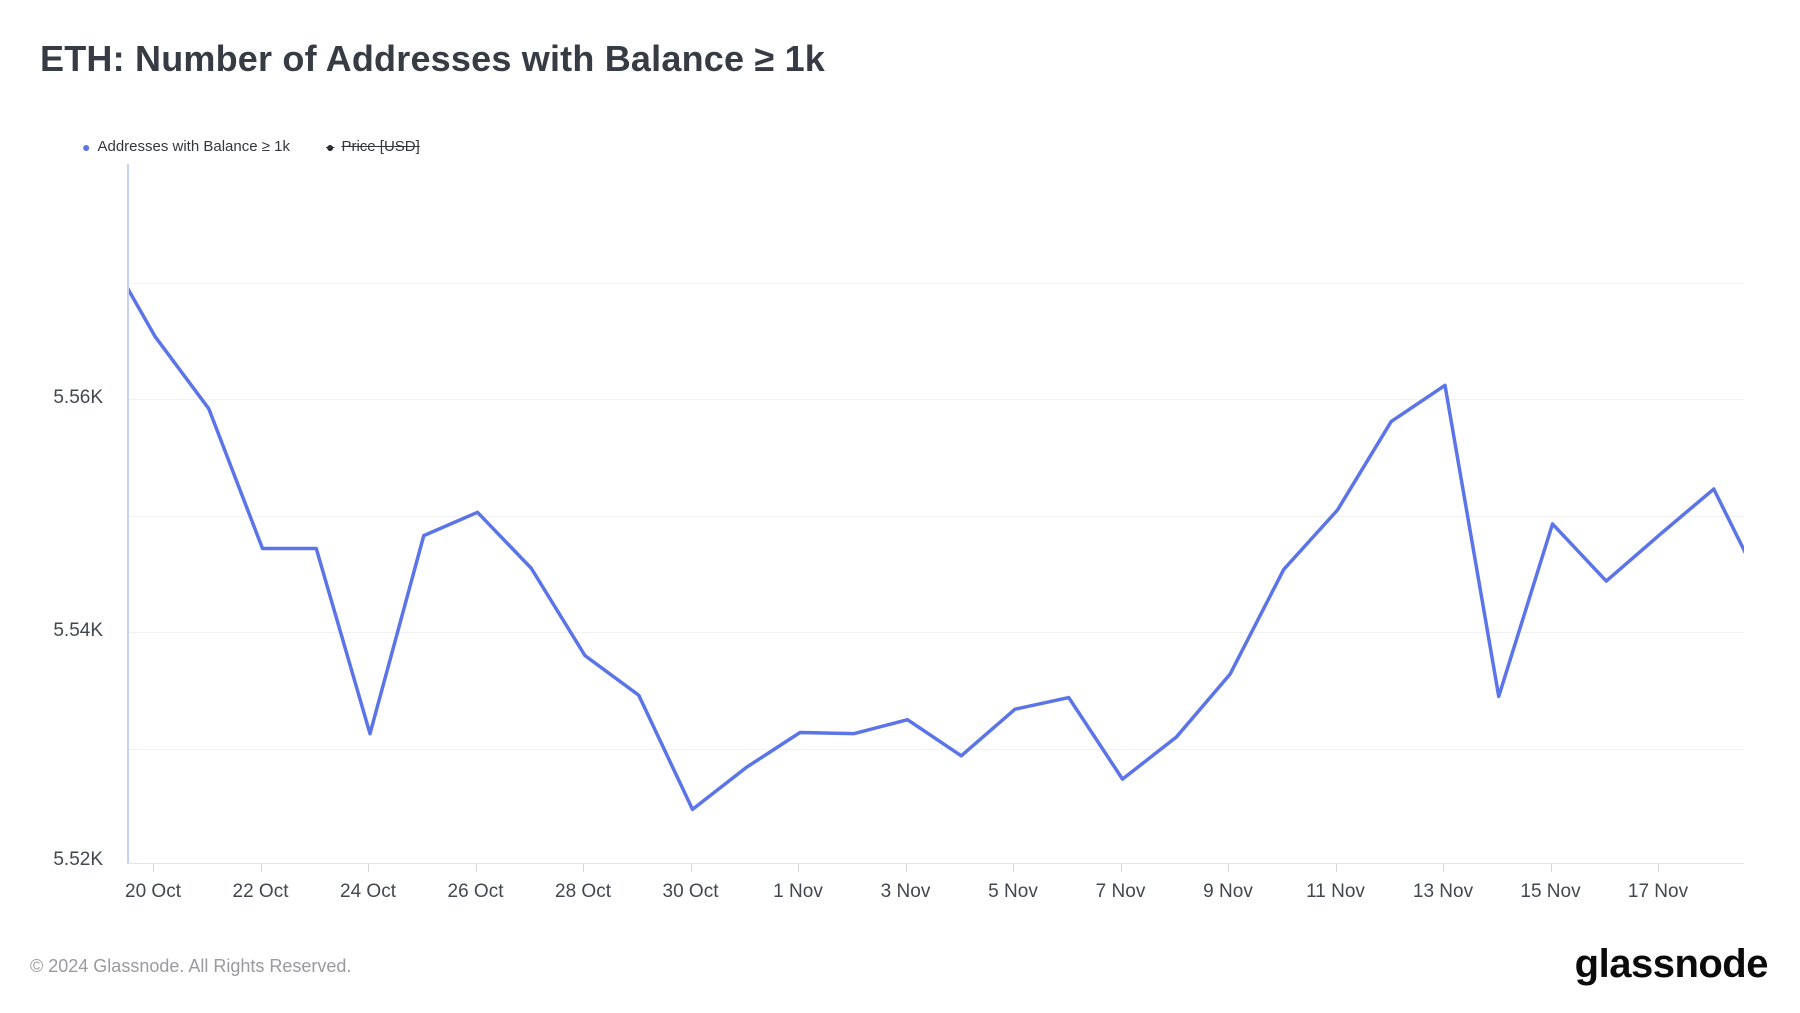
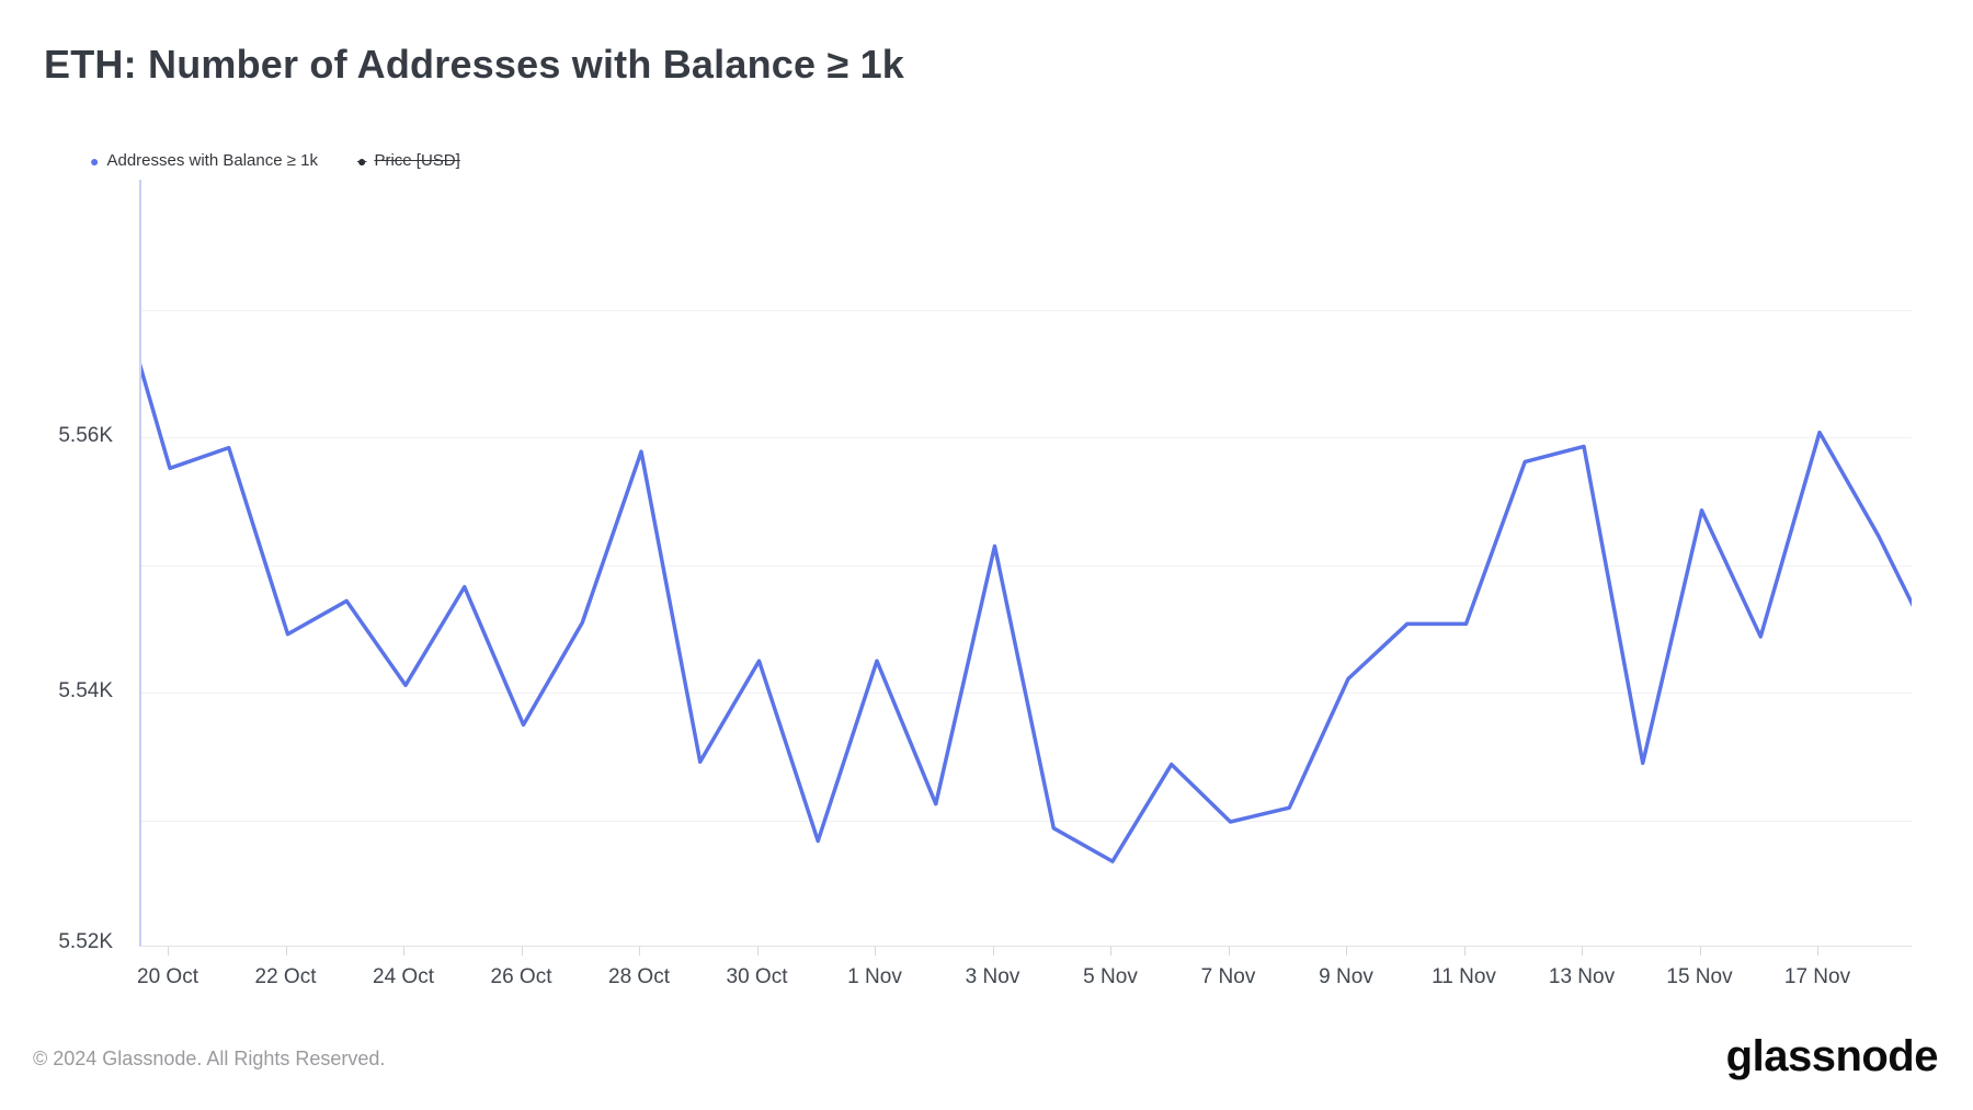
20 Oct: 5.5654K -> 5.5576K
22 Oct: 5.5472K -> 5.5446K
24 Oct: 5.5313K -> 5.5406K
26 Oct: 5.5503K -> 5.5375K
28 Oct: 5.5380K -> 5.5589K
30 Oct: 5.5248K -> 5.5425K
1 Nov: 5.5314K -> 5.5425K
3 Nov: 5.5325K -> 5.5515K
5 Nov: 5.5334K -> 5.5268K
7 Nov: 5.5274K -> 5.5299K
9 Nov: 5.5364K -> 5.5411K
11 Nov: 5.5505K -> 5.5454K
13 Nov: 5.5612K -> 5.5593K
15 Nov: 5.5493K -> 5.5543K
17 Nov: 5.5484K -> 5.5604K
